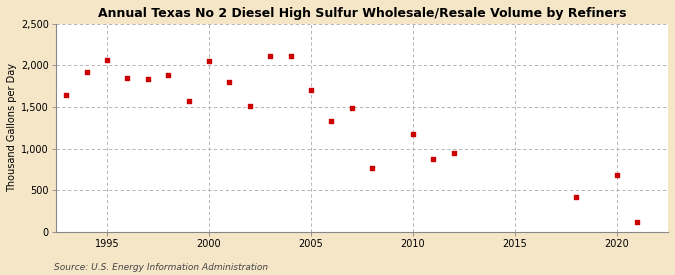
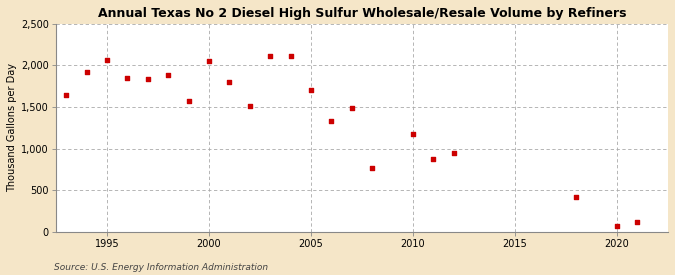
2020: 680 -> 80
